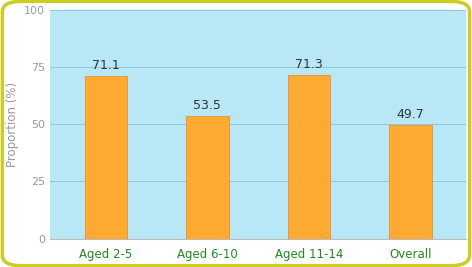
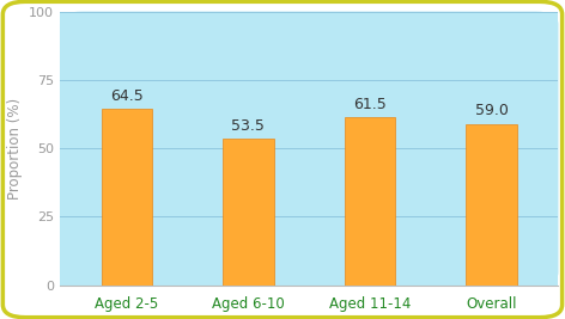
Aged 2-5: 71.1 -> 64.5
Aged 11-14: 71.3 -> 61.5
Overall: 49.7 -> 59.0
